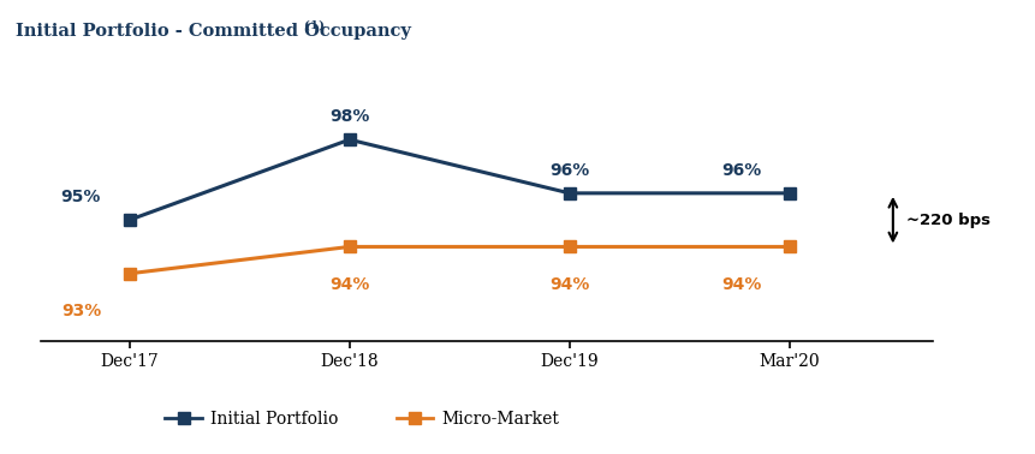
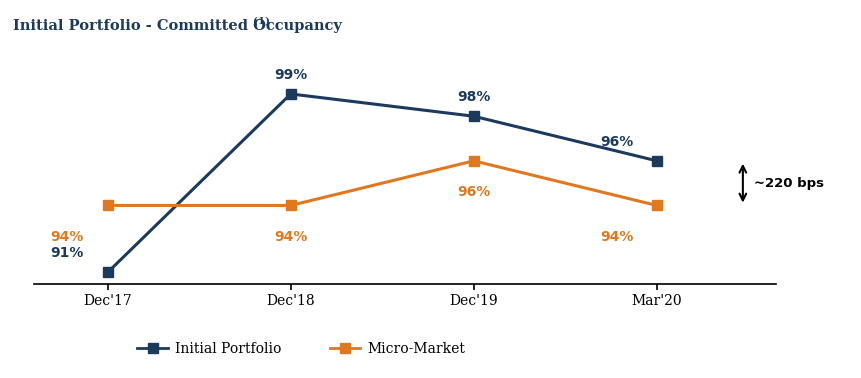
Initial Portfolio/Dec'17: 95% -> 91%
Micro-Market/Dec'17: 93% -> 94%
Initial Portfolio/Dec'18: 98% -> 99%
Initial Portfolio/Dec'19: 96% -> 98%
Micro-Market/Dec'19: 94% -> 96%
